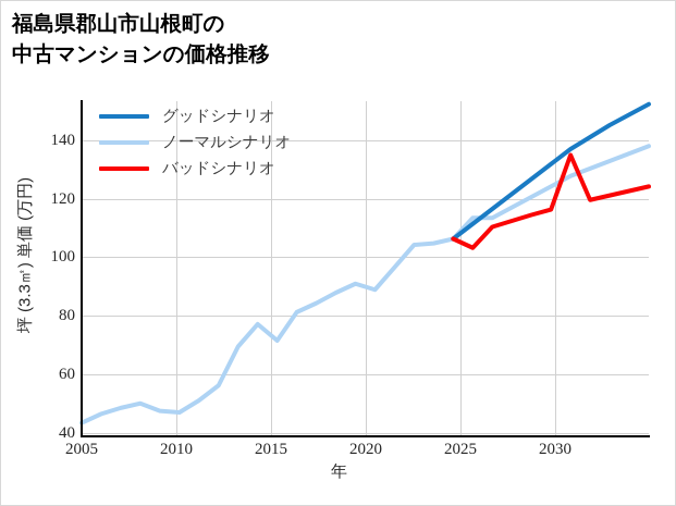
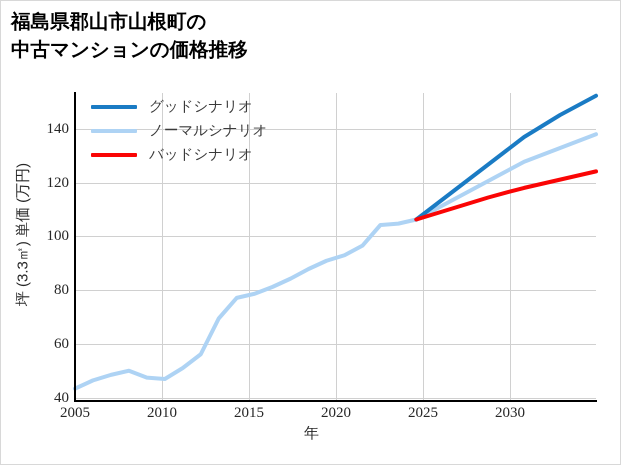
ノーマルシナリオ/2015: 72 -> 79
ノーマルシナリオ/2020: 89 -> 93
ノーマルシナリオ/2025: 113 -> 110
バッドシナリオ/2025: 103 -> 108
バッドシナリオ/2030: 134 -> 118
